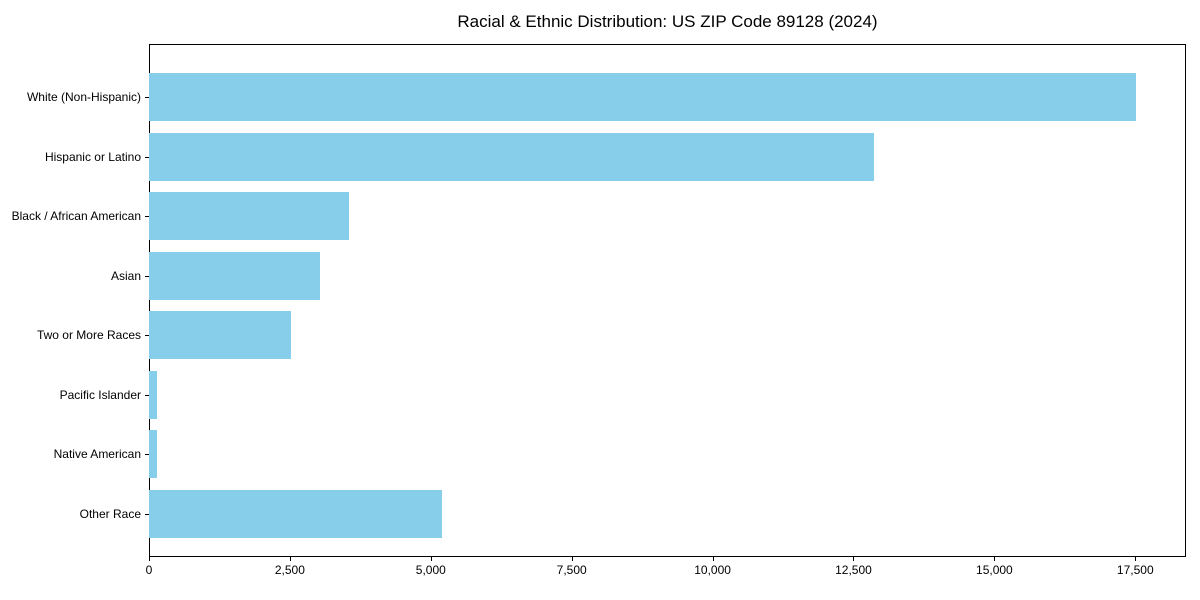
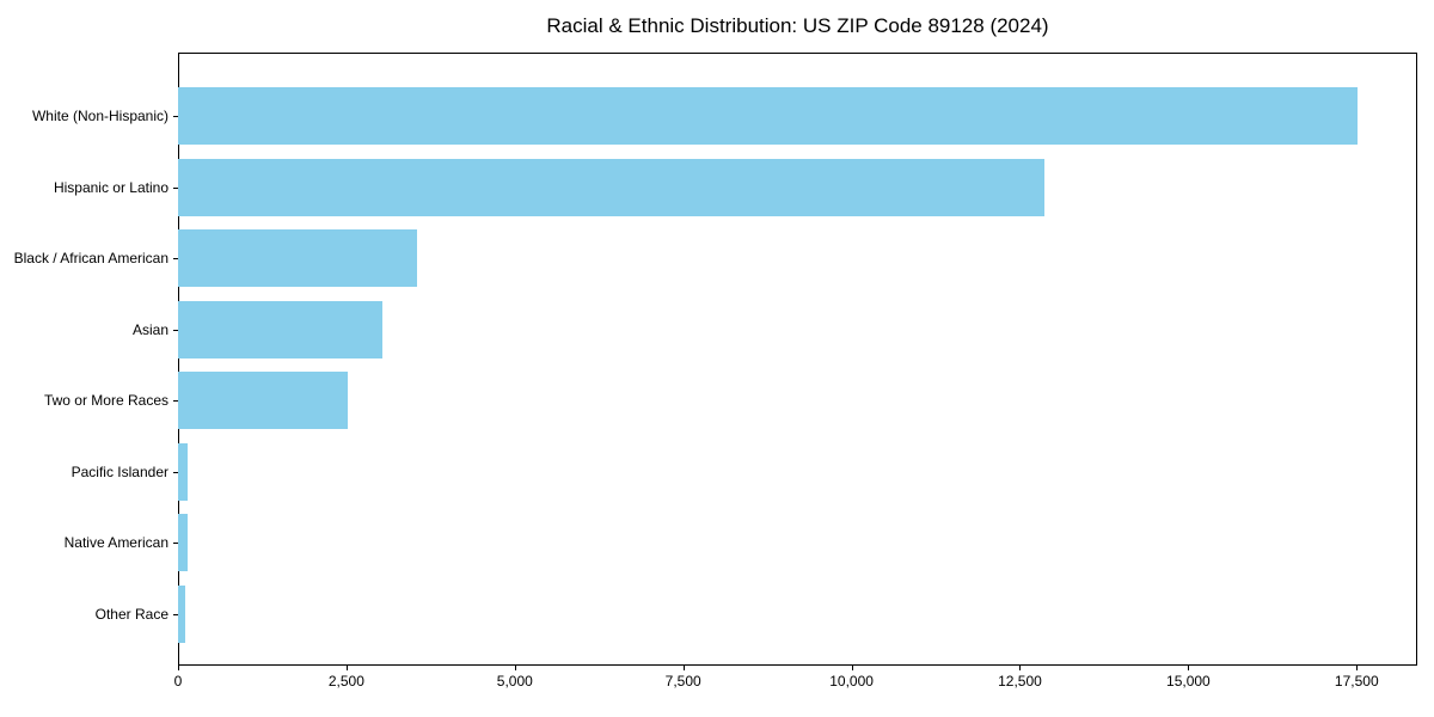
Other Race: 5200 -> 100
